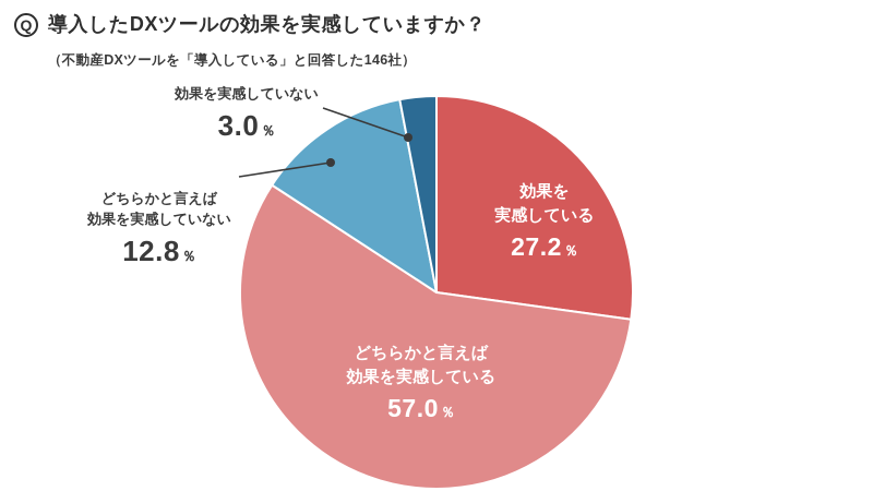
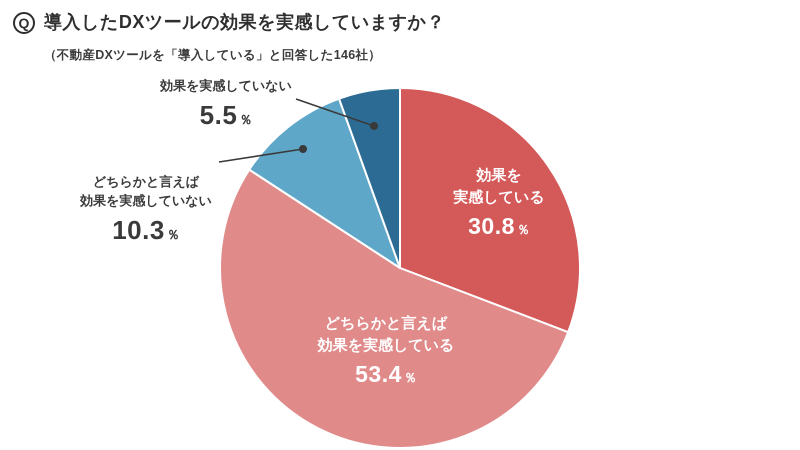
効果を実感している: 27.2 -> 30.8
どちらかと言えば効果を実感している: 57.0 -> 53.4
どちらかと言えば効果を実感していない: 12.8 -> 10.3
効果を実感していない: 3.0 -> 5.5
